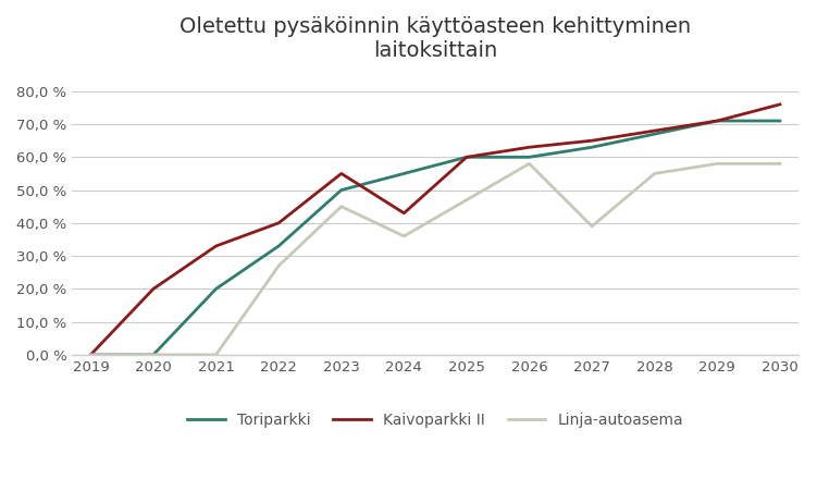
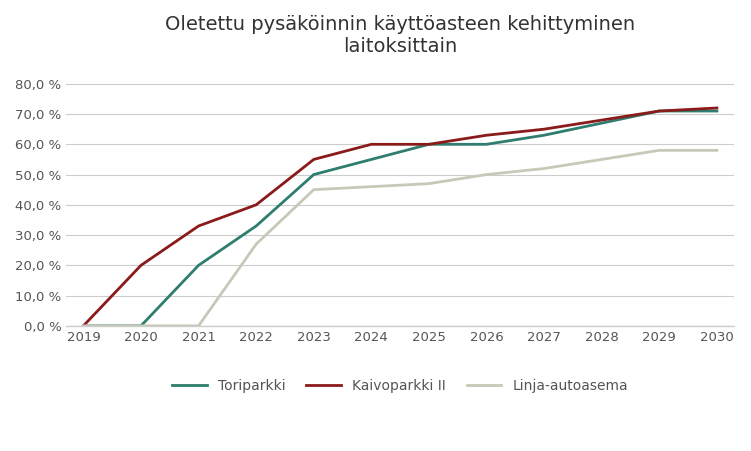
Kaivoparkki II/2024: 43 % -> 60 %
Linja-autoasema/2024: 36 % -> 46 %
Linja-autoasema/2026: 58 % -> 50 %
Linja-autoasema/2027: 39 % -> 52 %
Kaivoparkki II/2030: 76 % -> 72 %
